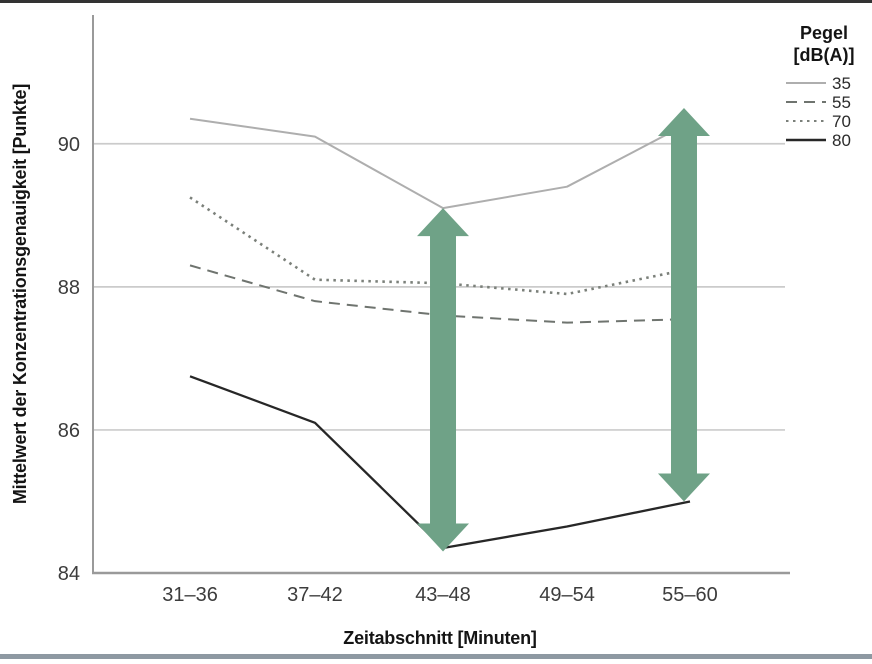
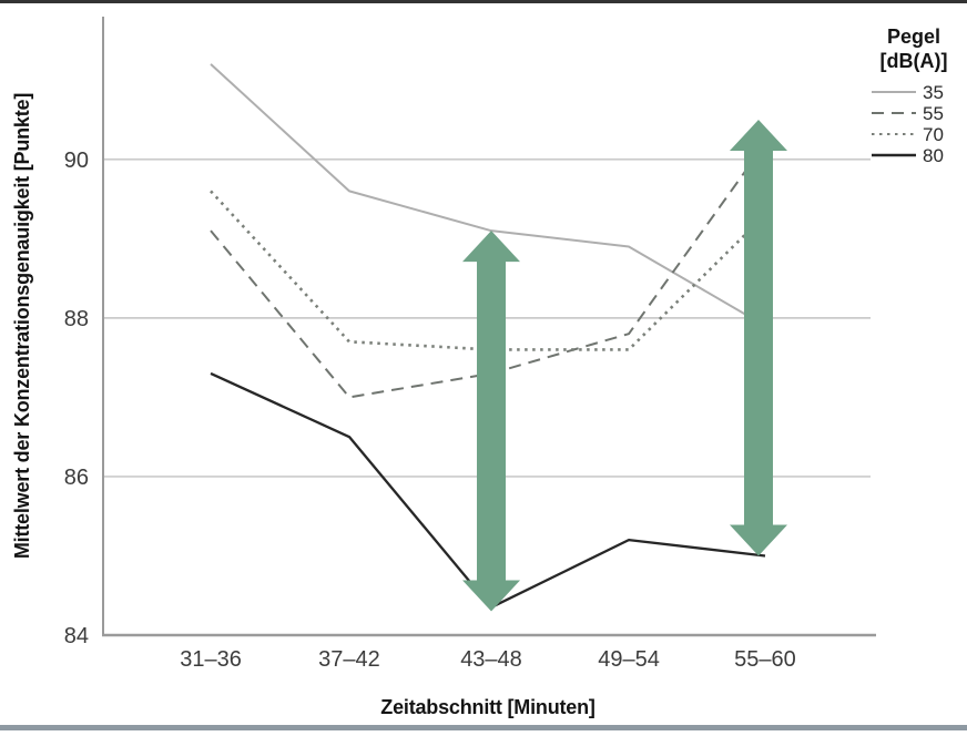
35/31–36: 90.3 -> 91.2
55/31–36: 88.3 -> 89.1
70/31–36: 89.2 -> 89.6
80/31–36: 86.8 -> 87.3
35/37–42: 90.1 -> 89.6
55/37–42: 87.8 -> 87.0
70/37–42: 88.1 -> 87.7
80/37–42: 86.1 -> 86.5
55/43–48: 87.6 -> 87.3
70/43–48: 88.0 -> 87.6
35/49–54: 89.4 -> 88.9
55/49–54: 87.5 -> 87.8
70/49–54: 87.9 -> 87.6
80/49–54: 84.7 -> 85.2
35/55–60: 90.3 -> 87.9
55/55–60: 87.5 -> 90.2
70/55–60: 88.2 -> 89.3
